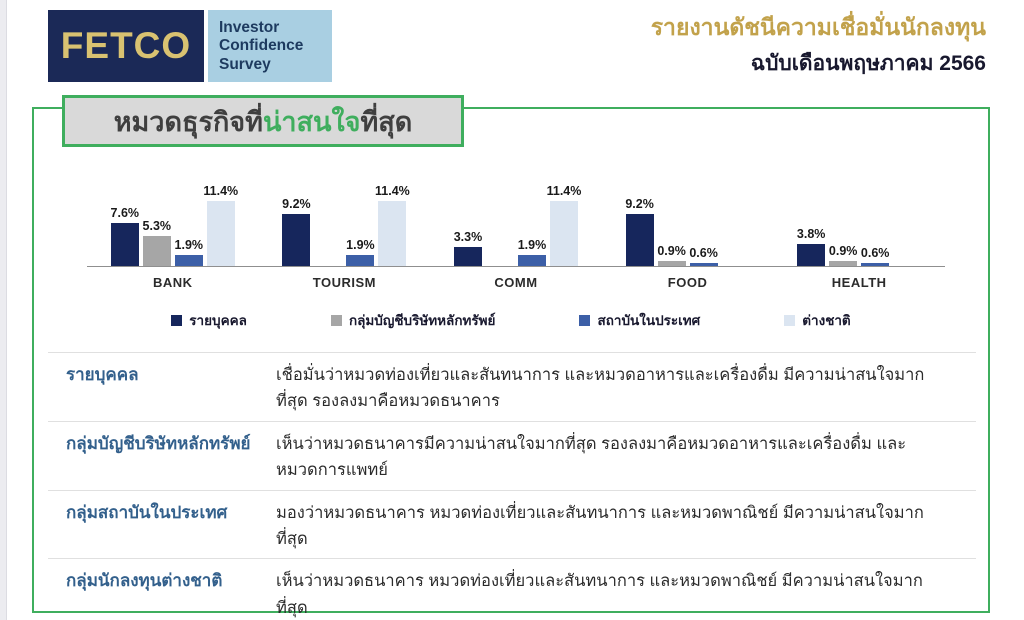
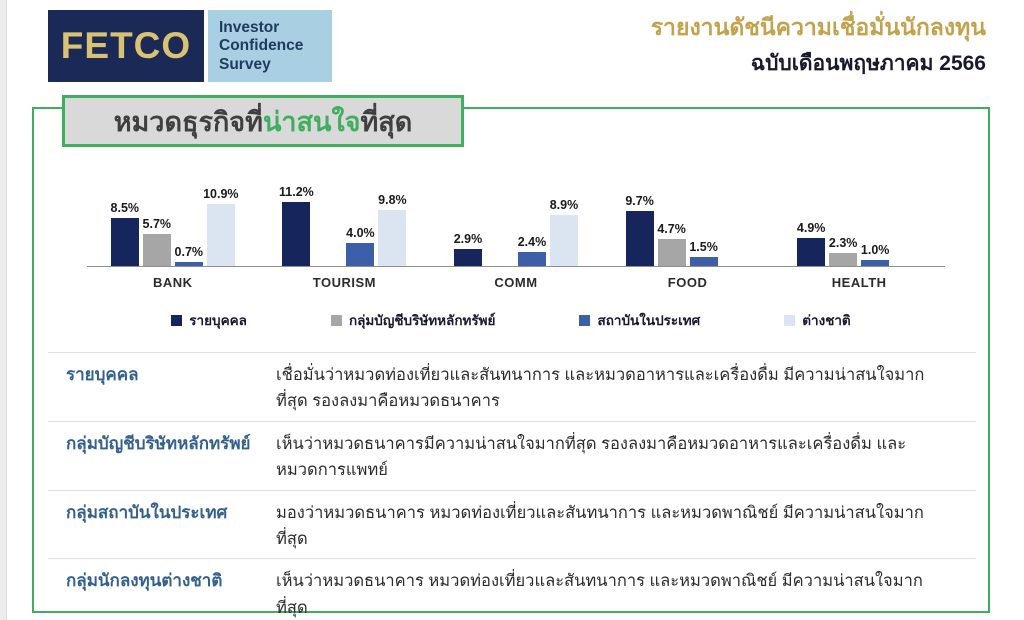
รายบุคคล/BANK: 7.6% -> 8.5%
กลุ่มบัญชีบริษัทหลักทรัพย์/BANK: 5.3% -> 5.7%
สถาบันในประเทศ/BANK: 1.9% -> 0.7%
ต่างชาติ/BANK: 11.4% -> 10.9%
รายบุคคล/TOURISM: 9.2% -> 11.2%
สถาบันในประเทศ/TOURISM: 1.9% -> 4.0%
ต่างชาติ/TOURISM: 11.4% -> 9.8%
รายบุคคล/COMM: 3.3% -> 2.9%
สถาบันในประเทศ/COMM: 1.9% -> 2.4%
ต่างชาติ/COMM: 11.4% -> 8.9%
รายบุคคล/FOOD: 9.2% -> 9.7%
กลุ่มบัญชีบริษัทหลักทรัพย์/FOOD: 0.9% -> 4.7%
สถาบันในประเทศ/FOOD: 0.6% -> 1.5%
รายบุคคล/HEALTH: 3.8% -> 4.9%
กลุ่มบัญชีบริษัทหลักทรัพย์/HEALTH: 0.9% -> 2.3%
สถาบันในประเทศ/HEALTH: 0.6% -> 1.0%
